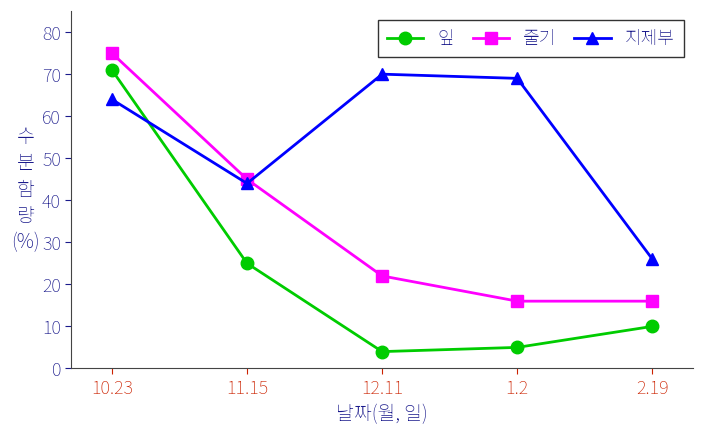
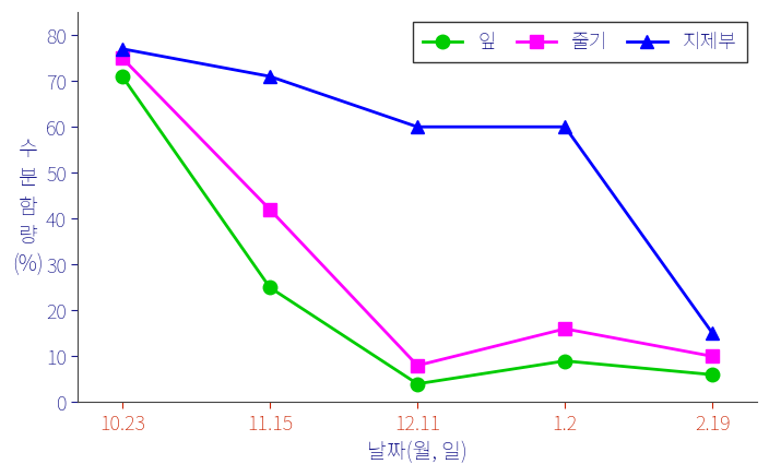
지제부/10.23: 64 -> 77
줄기/11.15: 45 -> 42
지제부/11.15: 44 -> 71
줄기/12.11: 22 -> 8
지제부/12.11: 70 -> 60
잎/1.2: 5 -> 9
지제부/1.2: 69 -> 60
잎/2.19: 10 -> 6
줄기/2.19: 16 -> 10
지제부/2.19: 26 -> 15
